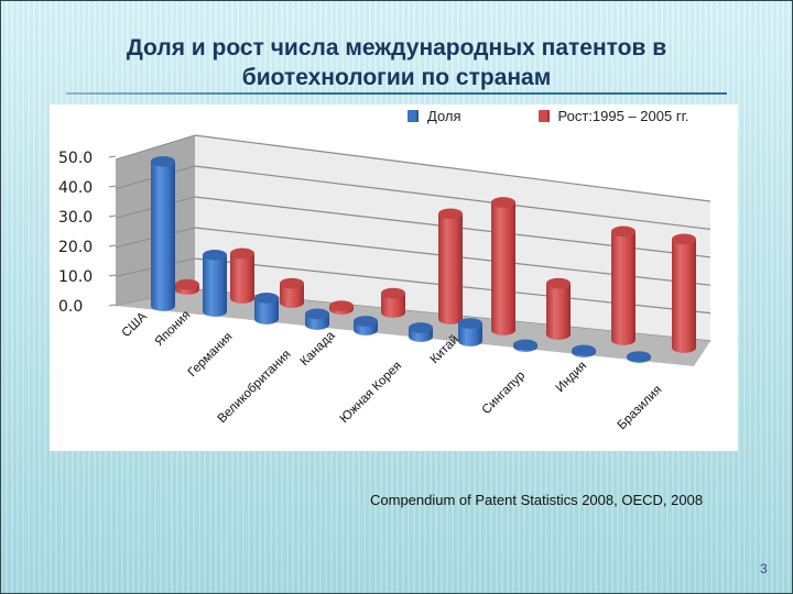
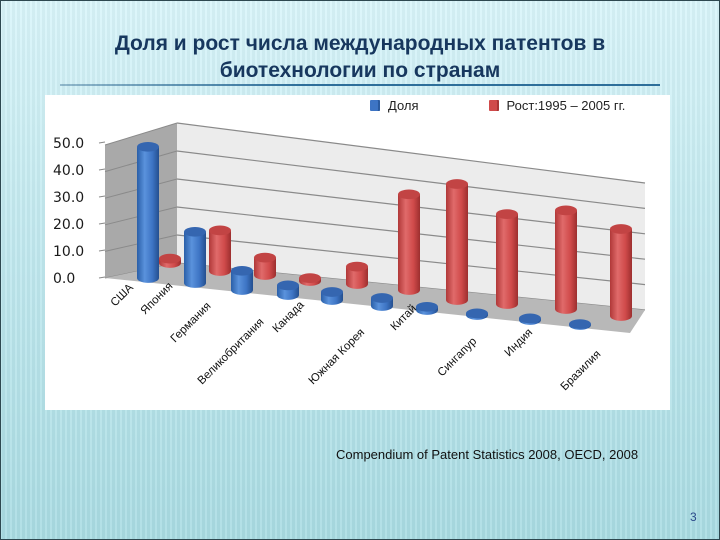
Доля/Китай: 5 -> 1
Рост:1995 – 2005 гг./Сингапур: 16 -> 31
Рост:1995 – 2005 гг./Бразилия: 34 -> 30
